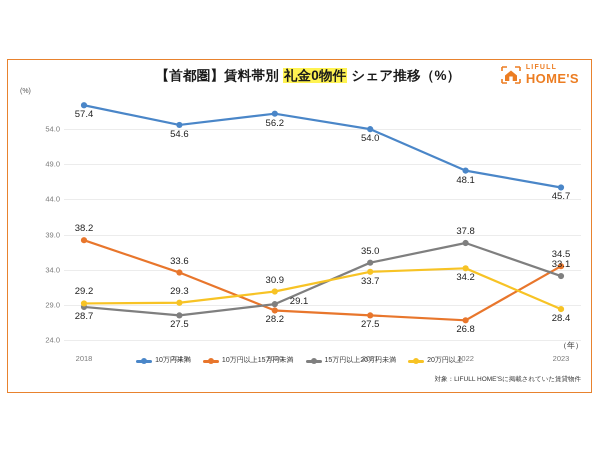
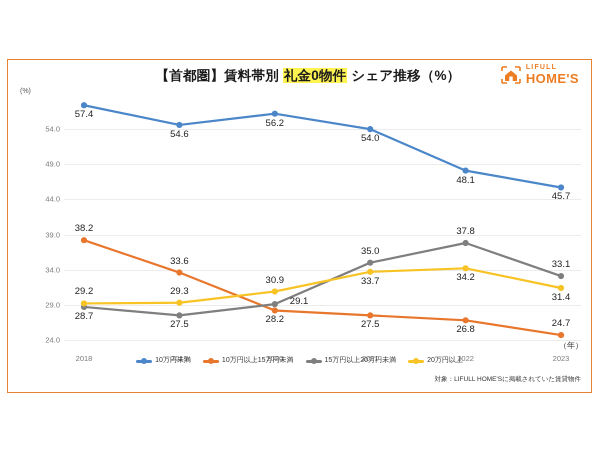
10万円以上15万円未満/2023: 34.5 -> 24.7
20万円以上/2023: 28.4 -> 31.4
